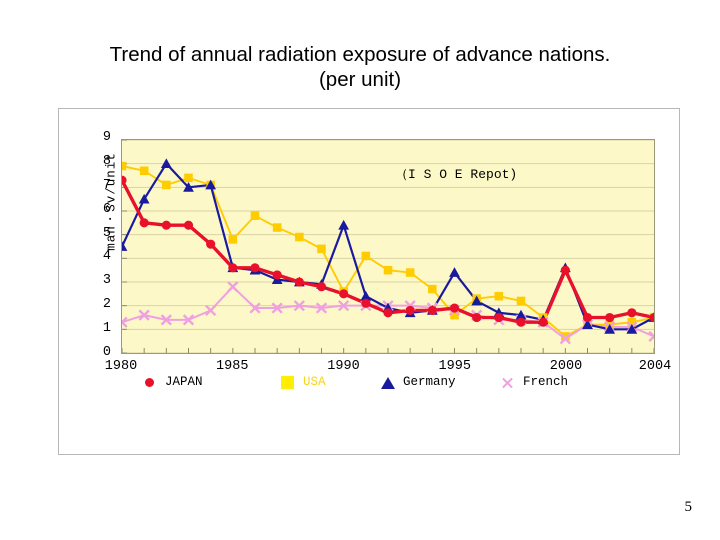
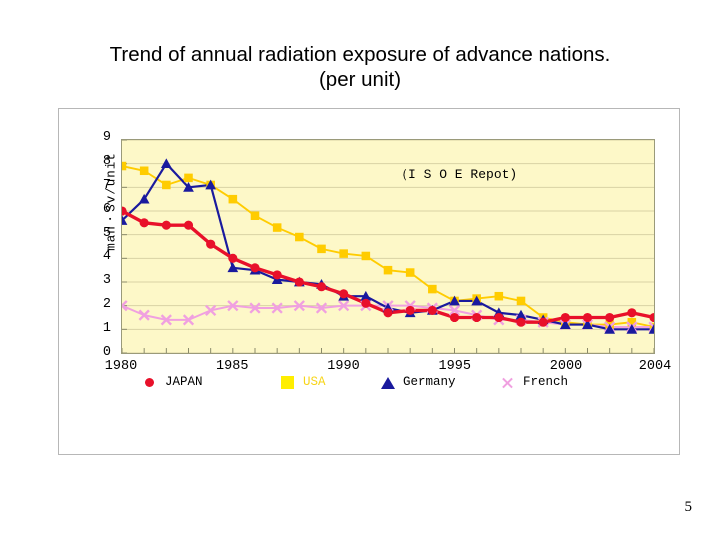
JAPAN/1980: 7.3 -> 6.0
Germany/1980: 4.5 -> 5.6
French/1980: 1.3 -> 2.0
JAPAN/1985: 3.6 -> 4.0
USA/1985: 4.8 -> 6.5
French/1985: 2.8 -> 2.0
USA/1990: 2.6 -> 4.2
Germany/1990: 5.4 -> 2.4
JAPAN/1995: 1.9 -> 1.5
USA/1995: 1.6 -> 2.2
Germany/1995: 3.4 -> 2.2
JAPAN/2000: 3.5 -> 1.5
USA/2000: 0.7 -> 1.3
Germany/2000: 3.6 -> 1.2
French/2000: 0.6 -> 1.2
USA/2004: 1.5 -> 1.1
Germany/2004: 1.5 -> 1.0
French/2004: 0.7 -> 1.1
